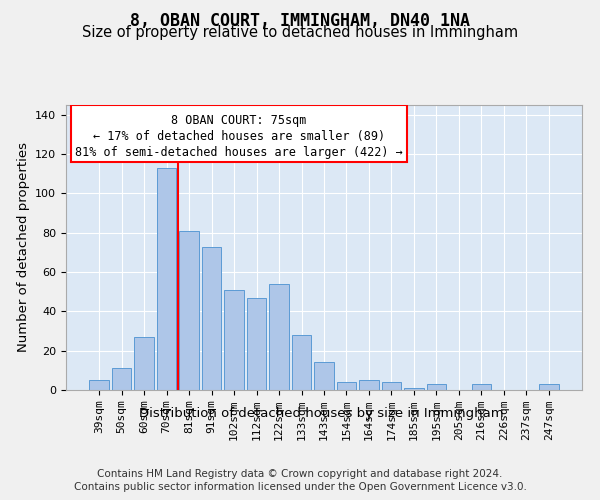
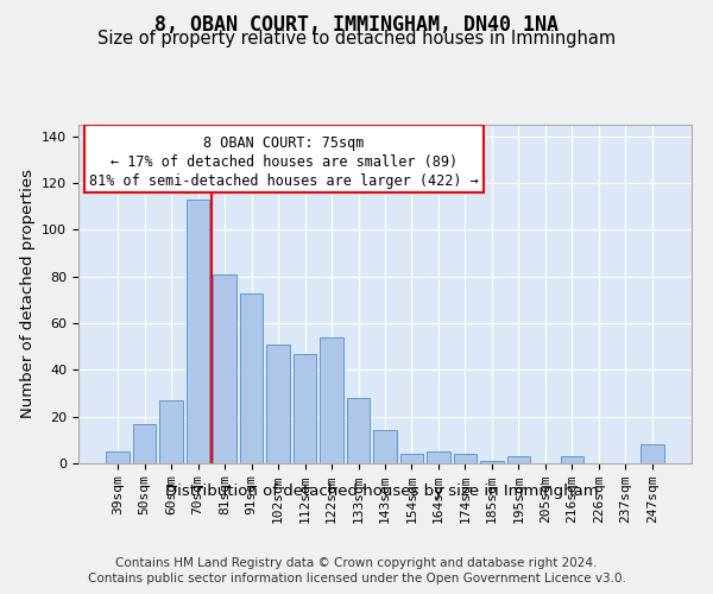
50sqm: 11 -> 17
247sqm: 3 -> 8
